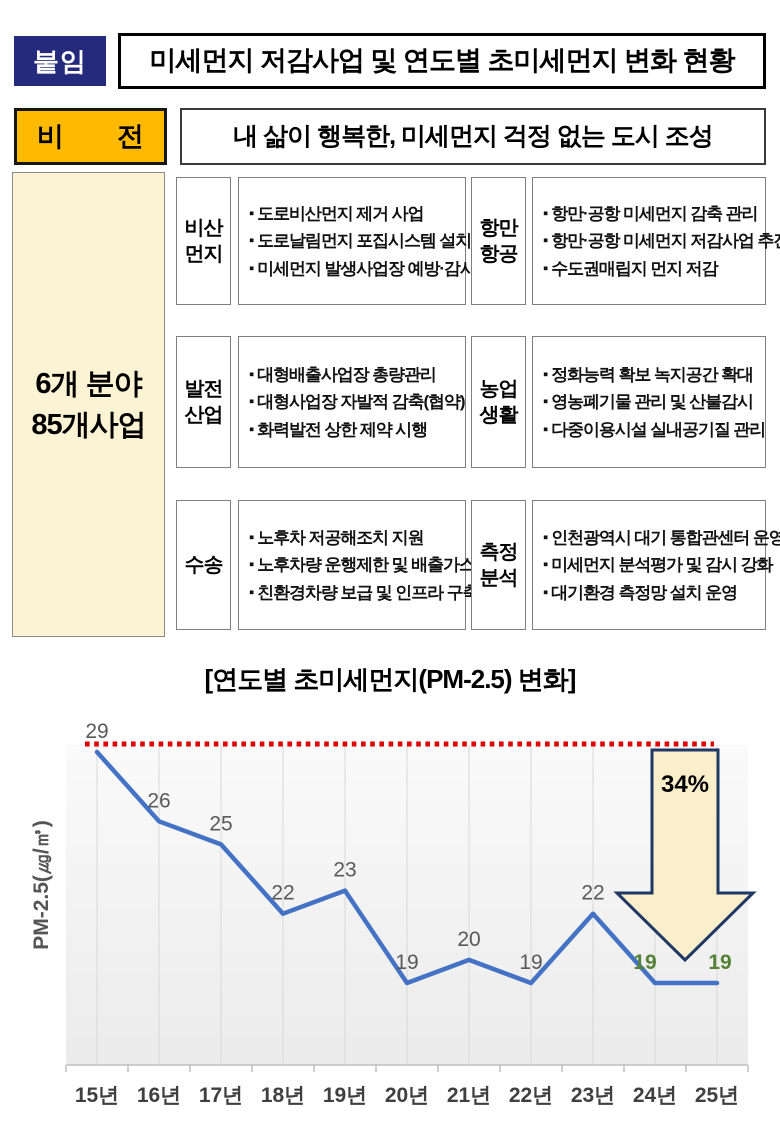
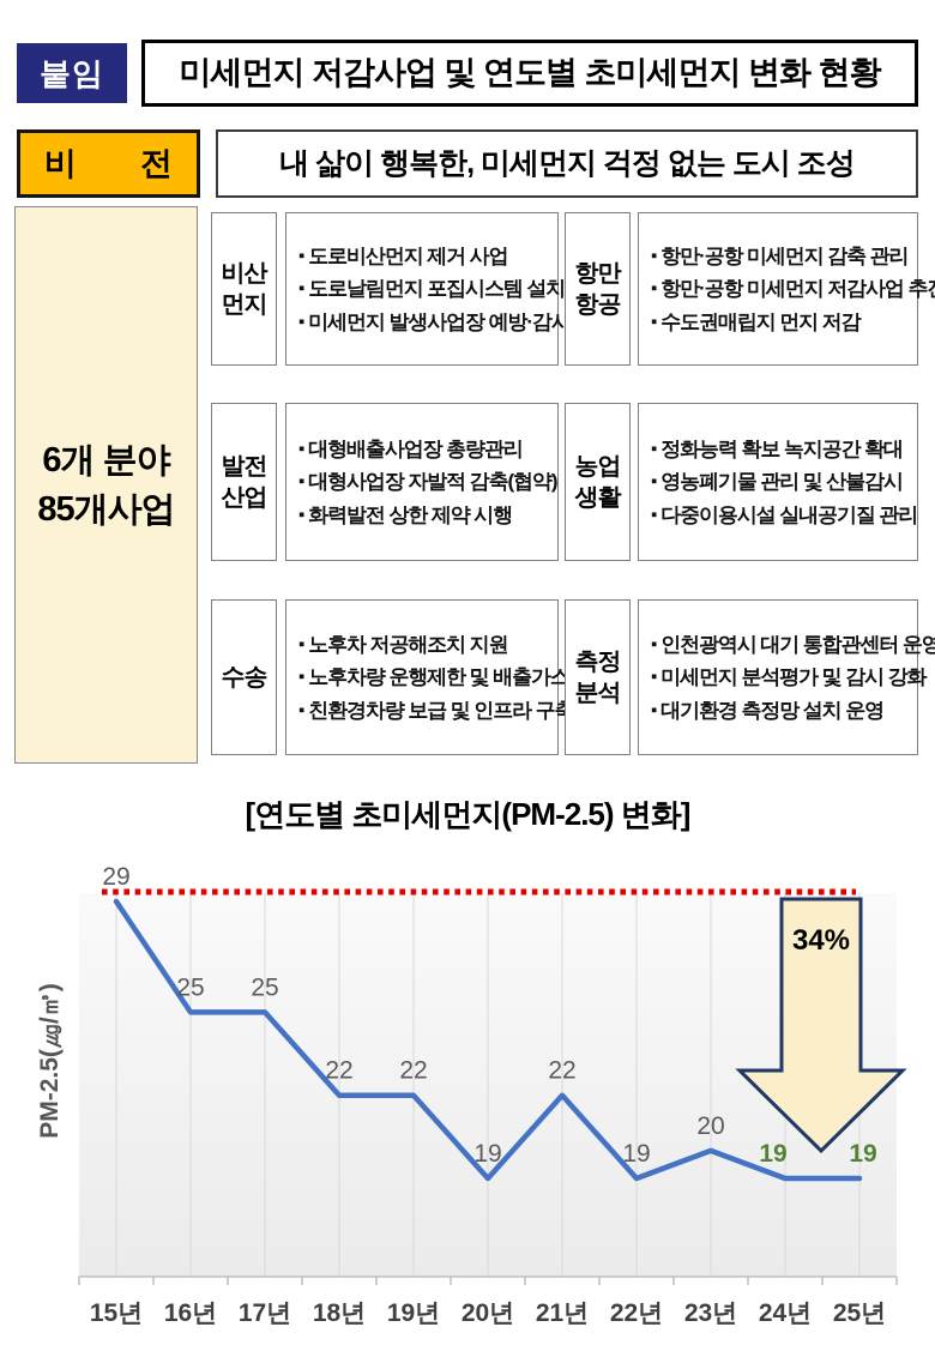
16년: 26 -> 25
19년: 23 -> 22
21년: 20 -> 22
23년: 22 -> 20
